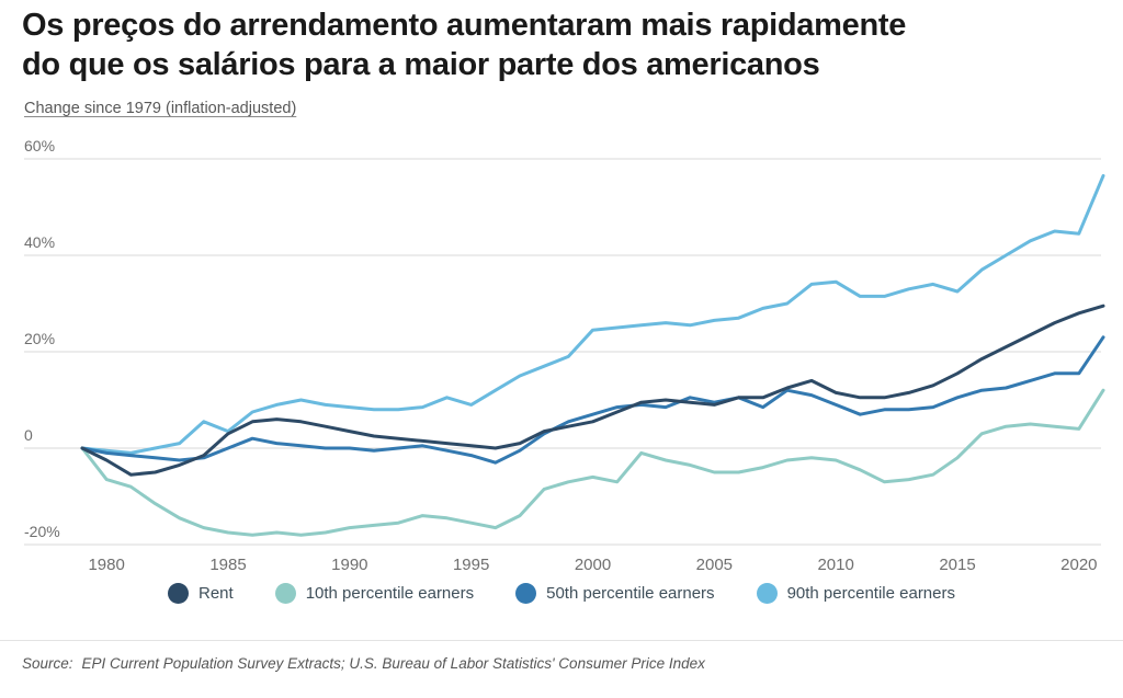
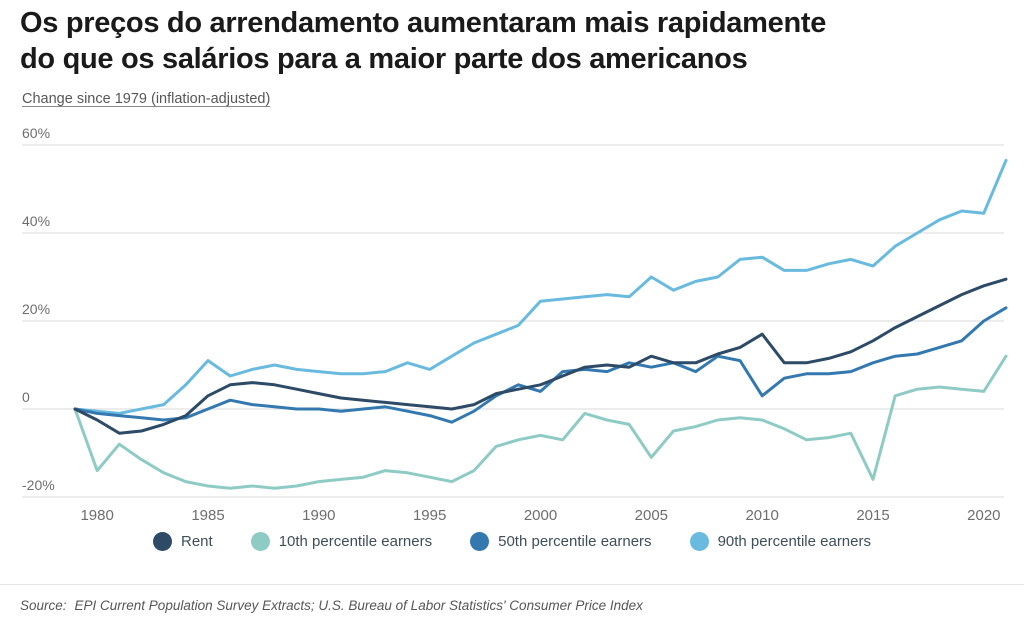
10th percentile earners/1980: -6% -> -14%
90th percentile earners/1985: 4% -> 11%
50th percentile earners/2000: 7% -> 4%
Rent/2005: 9% -> 12%
10th percentile earners/2005: -5% -> -11%
90th percentile earners/2005: 26% -> 30%
Rent/2010: 12% -> 17%
50th percentile earners/2010: 9% -> 3%
10th percentile earners/2015: -2% -> -16%
50th percentile earners/2020: 16% -> 20%
